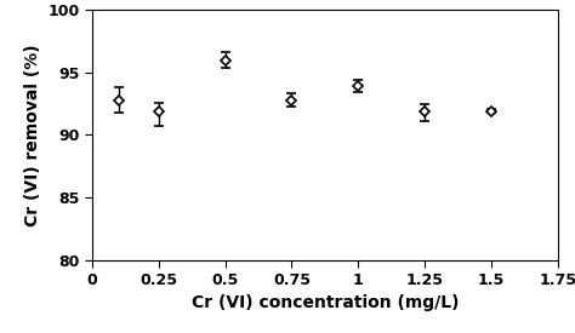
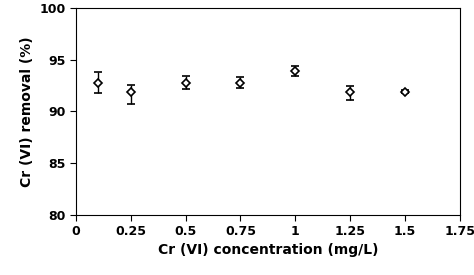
0.5: 96.0 -> 92.8
